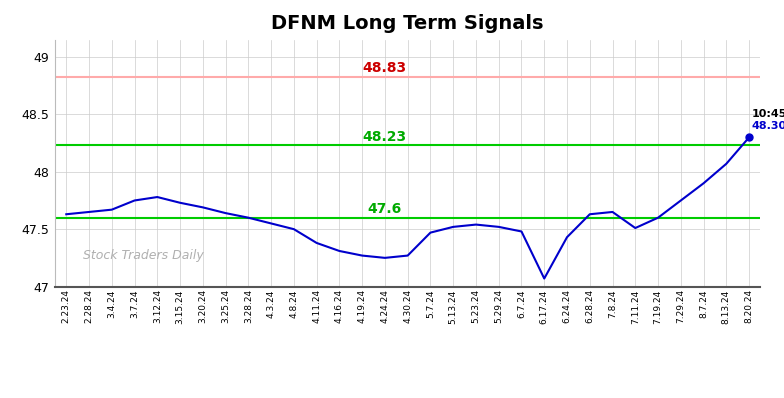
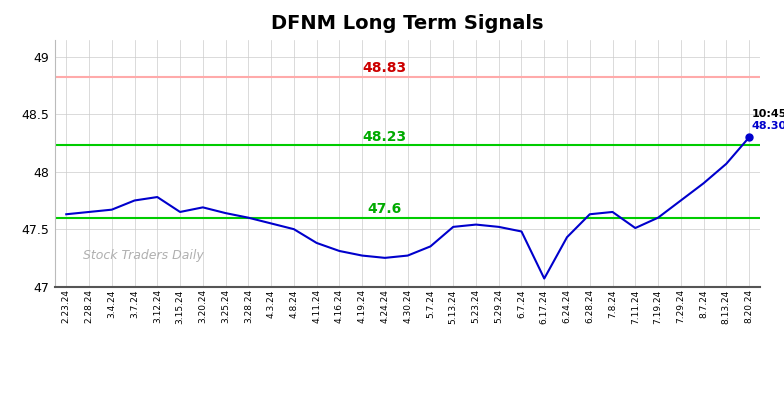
3.15.24: 47.73 -> 47.65
5.7.24: 47.47 -> 47.35
